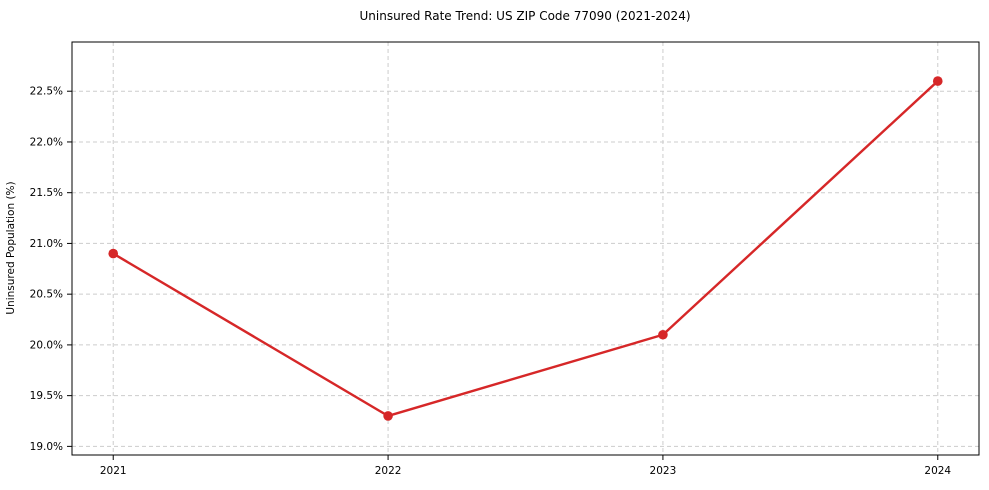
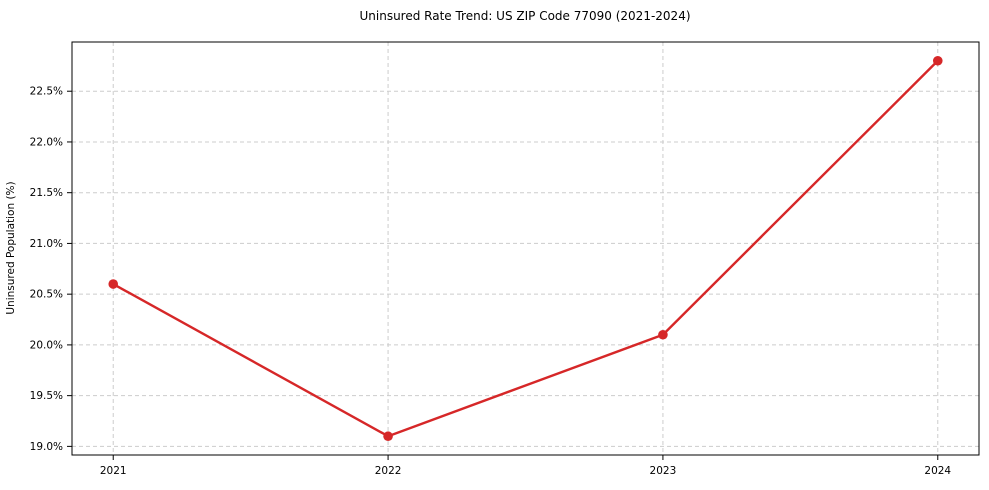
2021: 20.9% -> 20.6%
2022: 19.3% -> 19.1%
2024: 22.6% -> 22.8%
